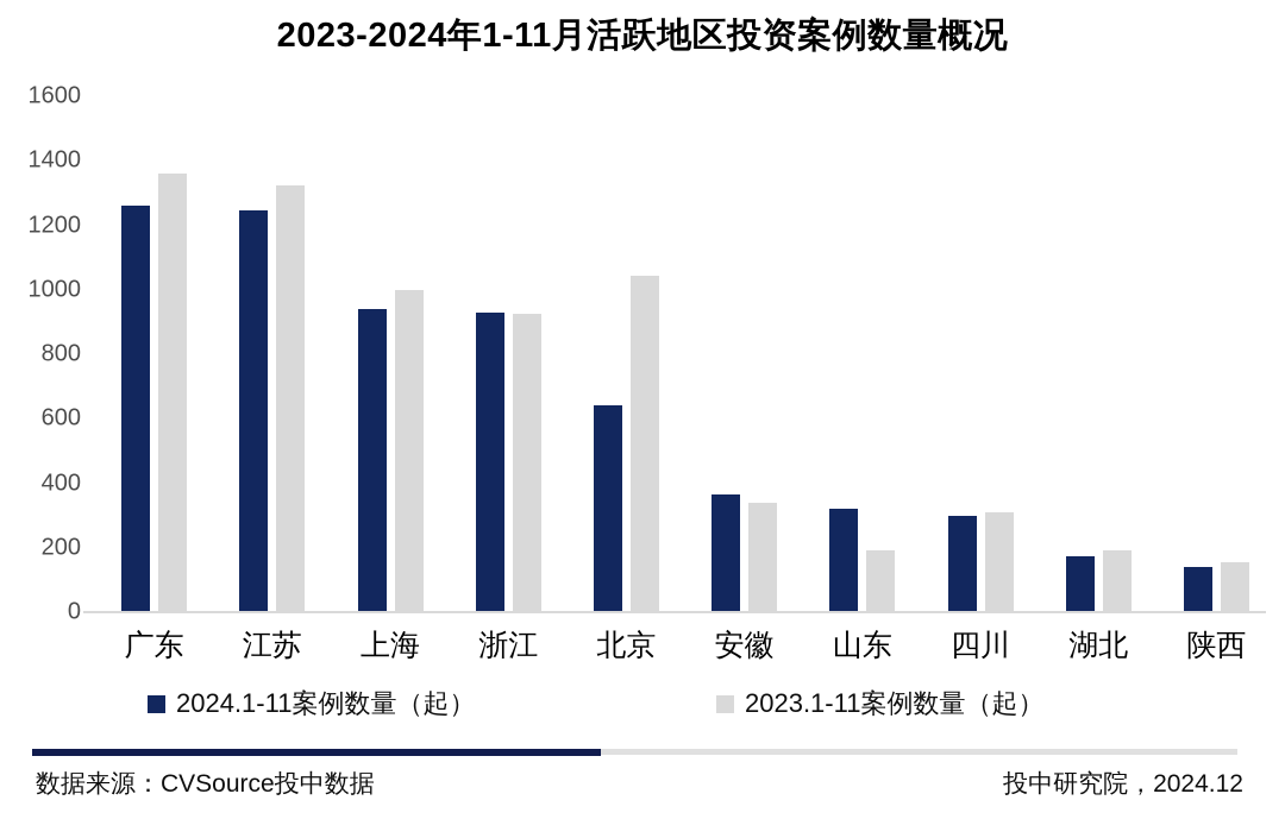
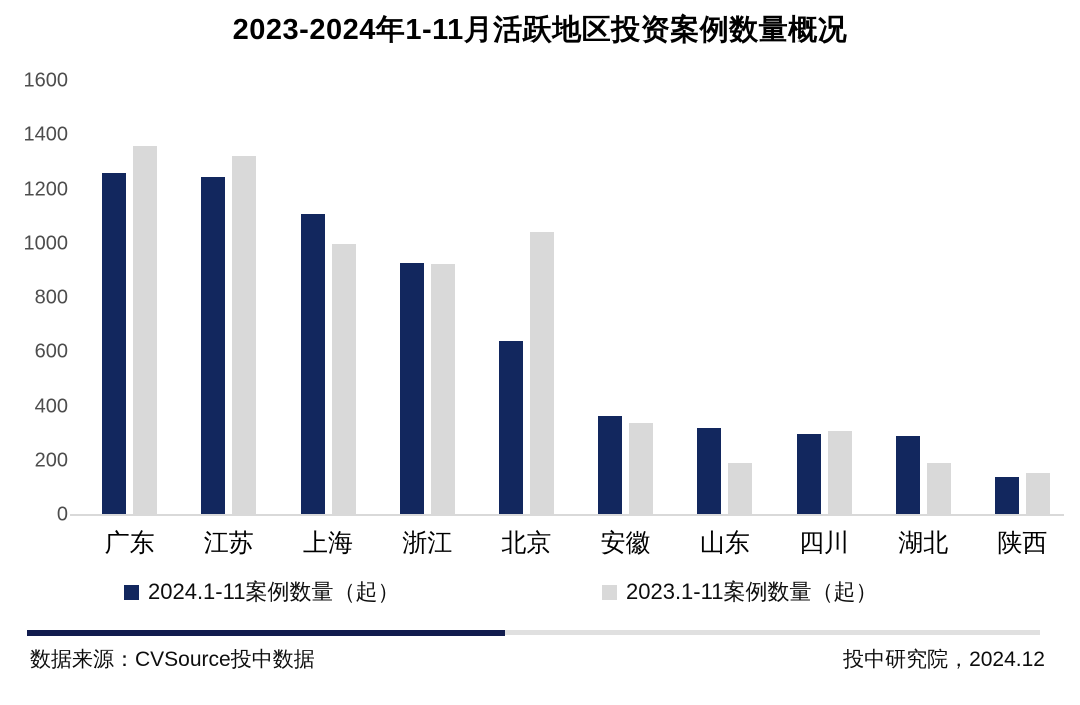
2024.1-11案例数量（起）/上海: 940 -> 1110
2024.1-11案例数量（起）/湖北: 180 -> 290
